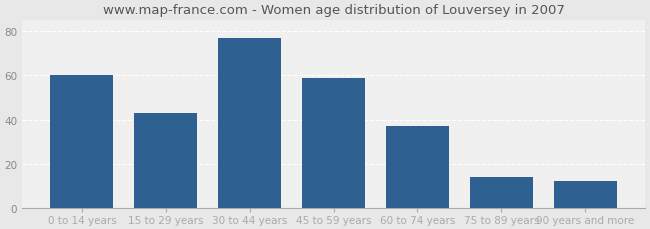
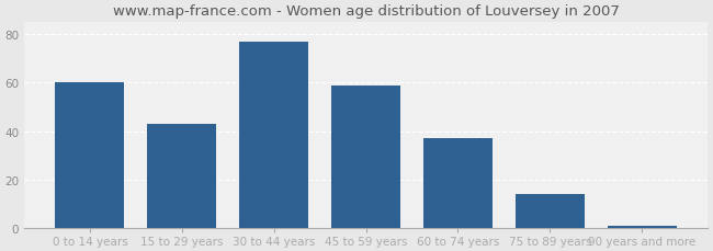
90 years and more: 12 -> 1
